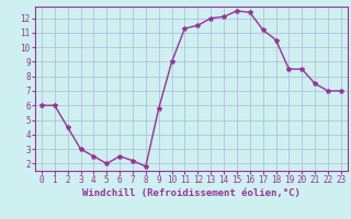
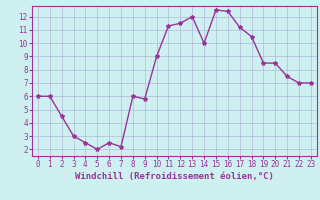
8: 1.8 -> 6.0
14: 12.1 -> 10.0
